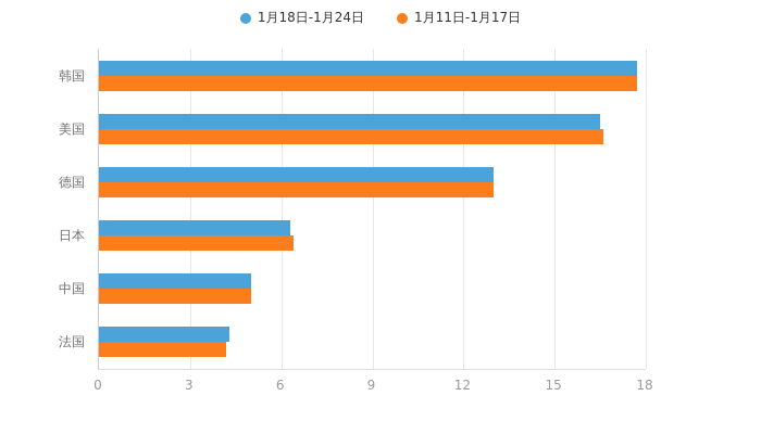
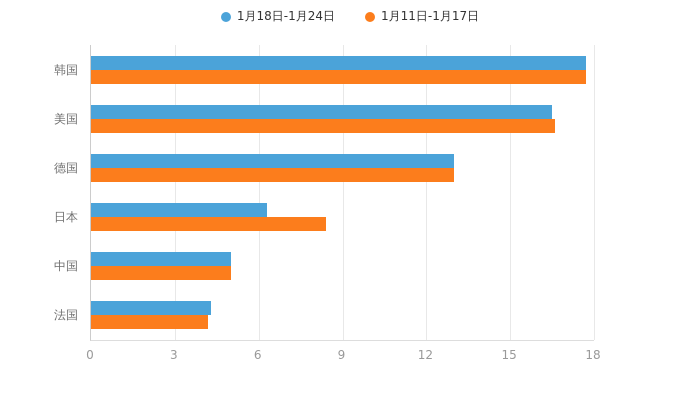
1月11日-1月17日/日本: 6.4 -> 8.4
